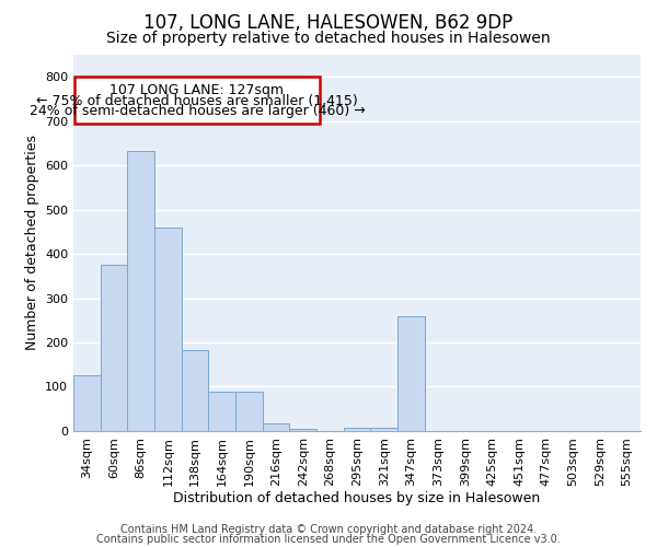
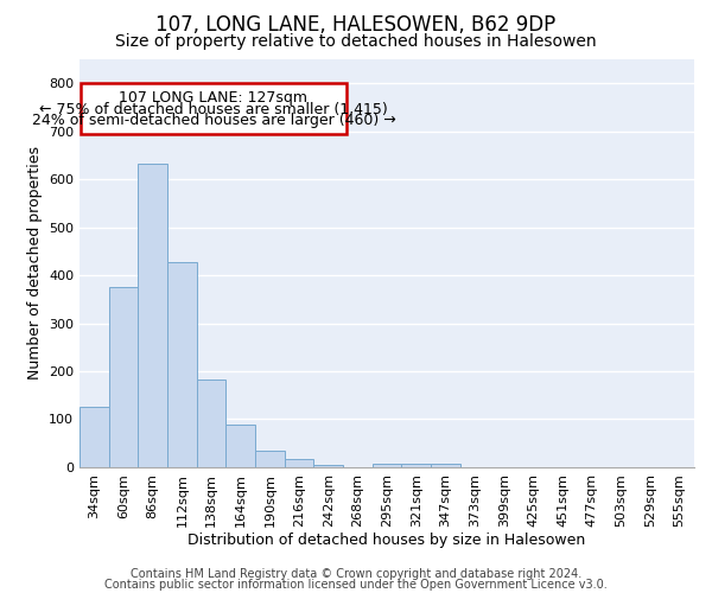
112sqm: 460 -> 428
190sqm: 90 -> 34
347sqm: 260 -> 7
